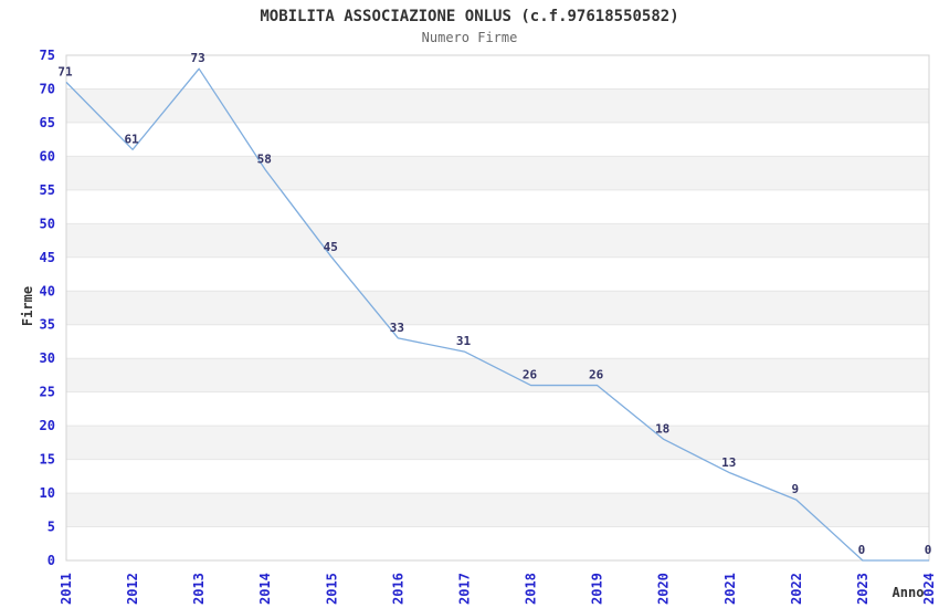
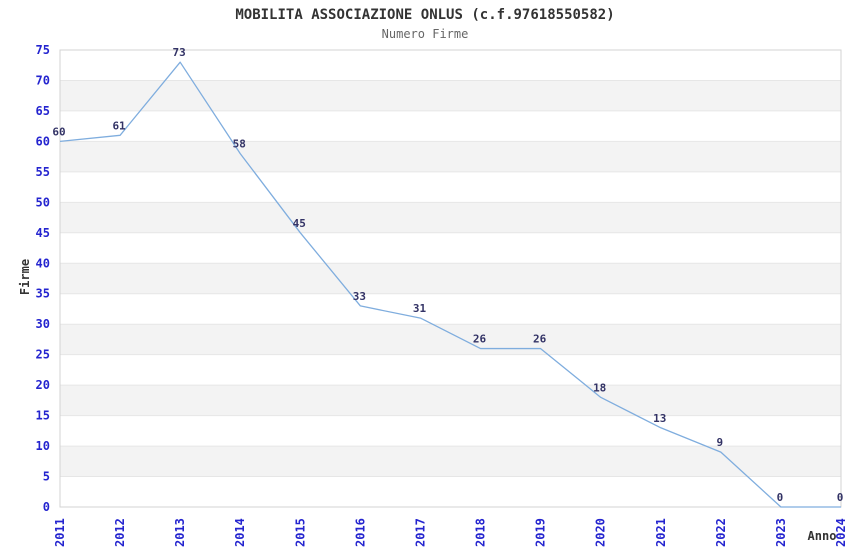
2011: 71 -> 60
